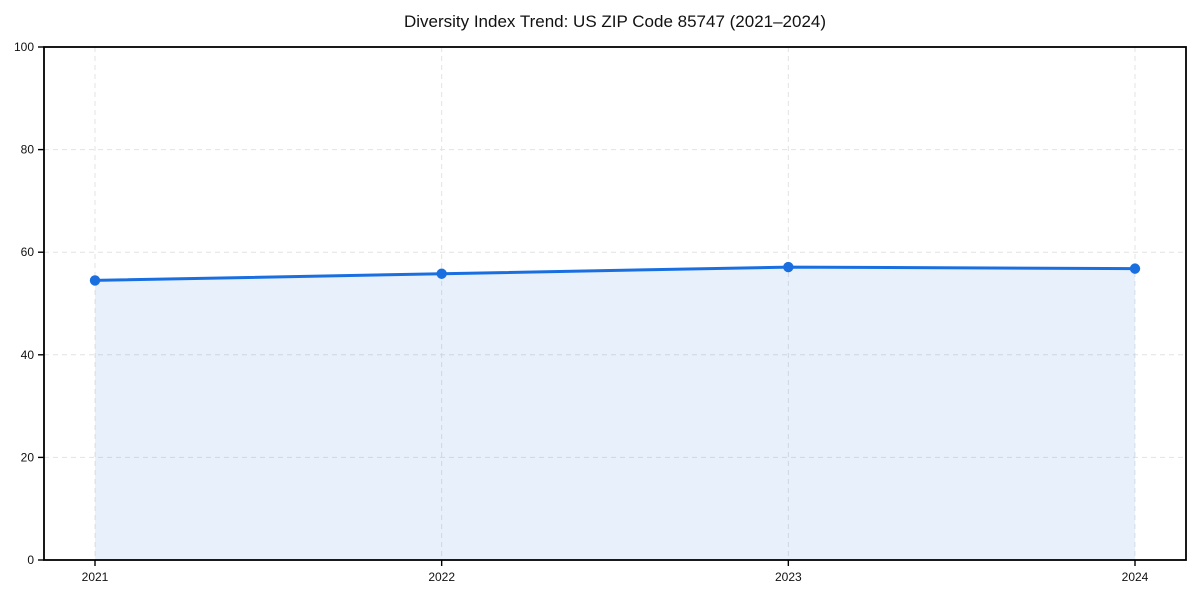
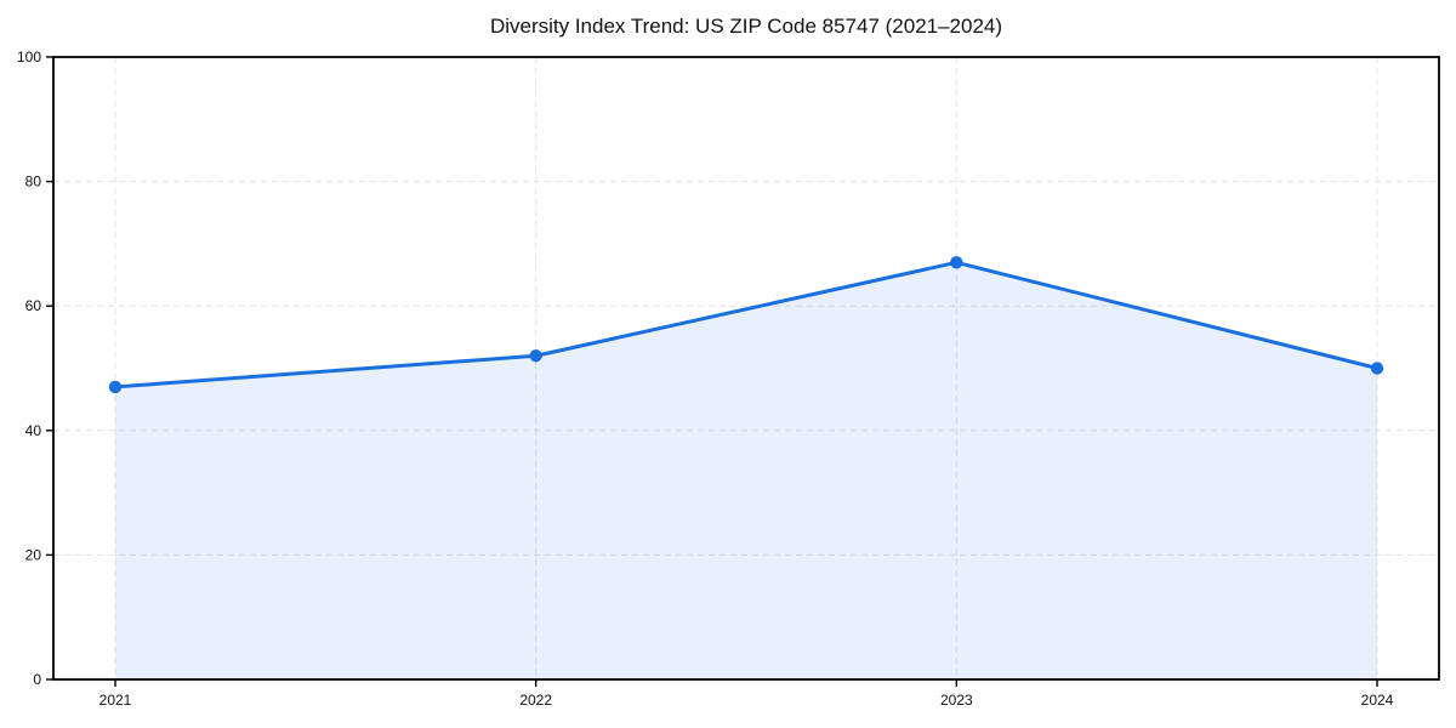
2021: 54 -> 47
2022: 56 -> 52
2023: 57 -> 67
2024: 57 -> 50
